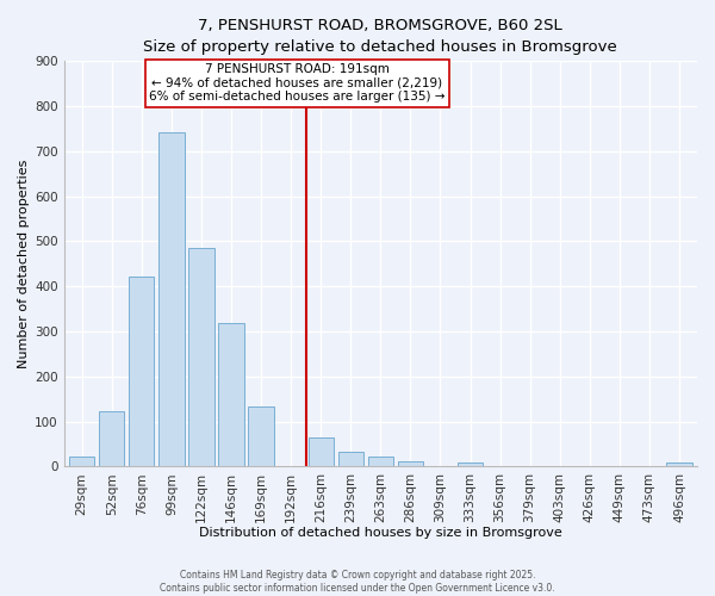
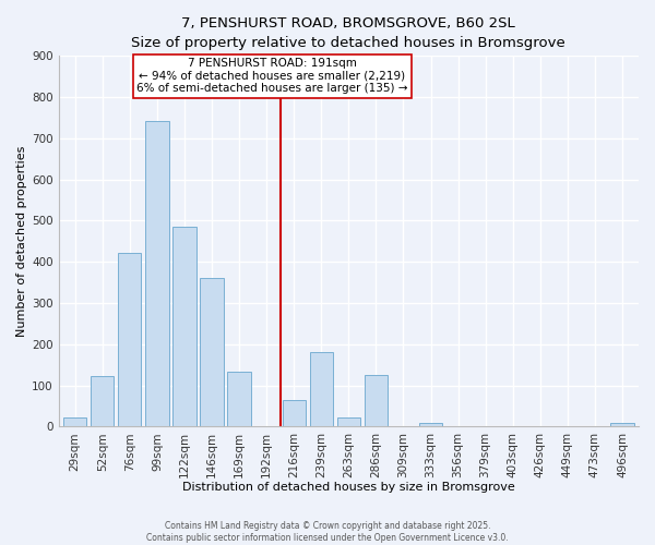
146sqm: 318 -> 360
239sqm: 32 -> 180
286sqm: 12 -> 125
